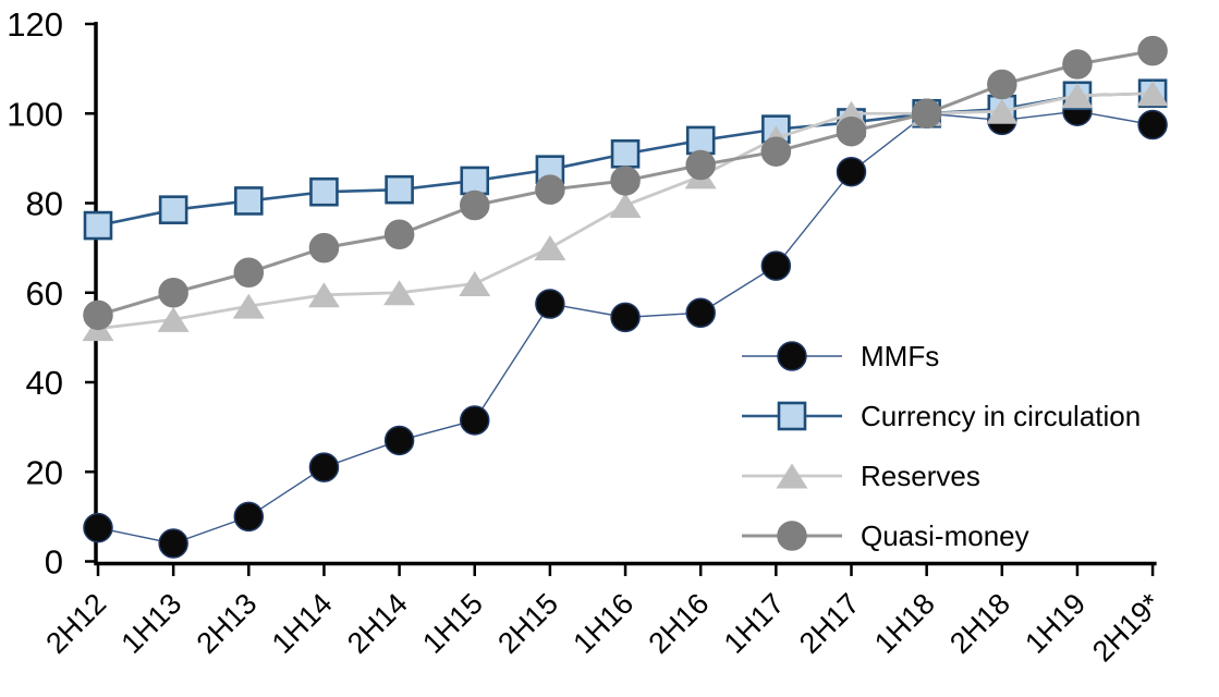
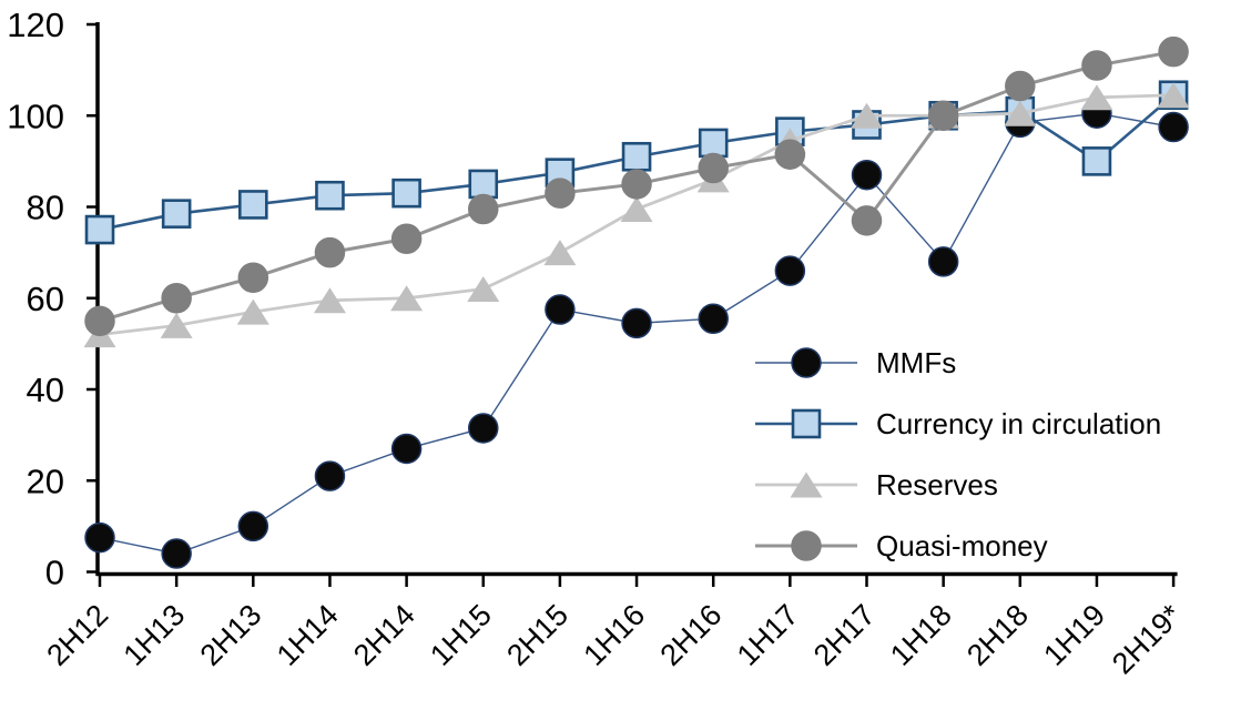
Quasi-money/2H17: 96 -> 77
MMFs/1H18: 100 -> 68
Currency in circulation/1H19: 104 -> 90
